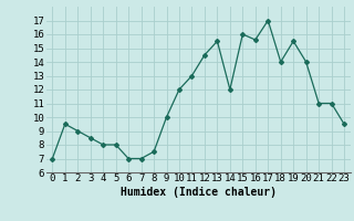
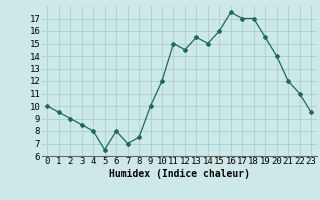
0: 7.0 -> 10.0
5: 8.0 -> 6.5
6: 7.0 -> 8.0
11: 13.0 -> 15.0
14: 12.0 -> 15.0
16: 15.6 -> 17.5
18: 14.0 -> 17.0
21: 11.0 -> 12.0
